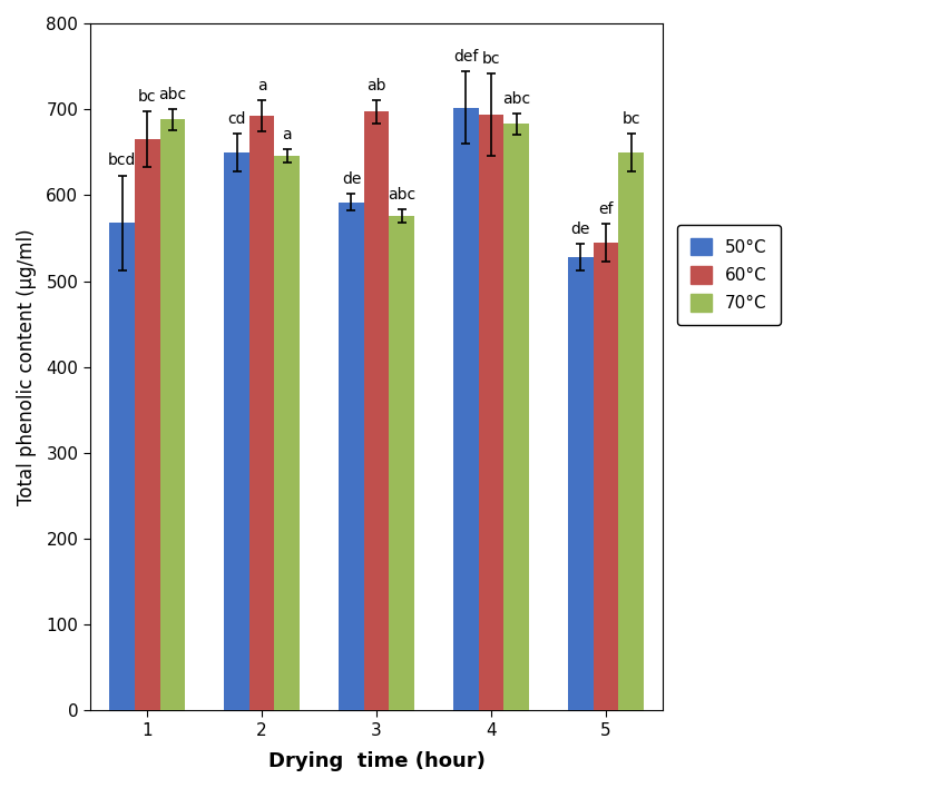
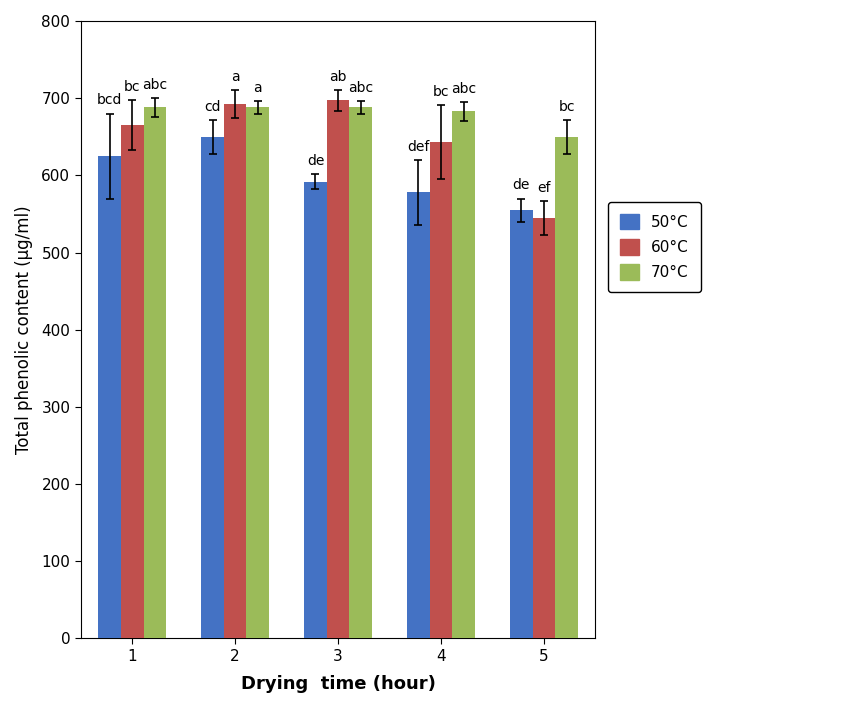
50°C/1: 568 -> 625
70°C/2: 646 -> 688
70°C/3: 576 -> 688
50°C/4: 702 -> 578
60°C/4: 694 -> 643
50°C/5: 528 -> 555
